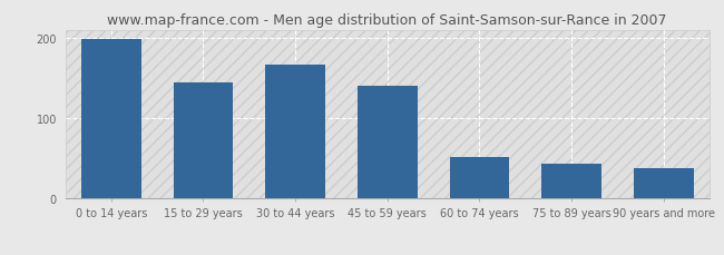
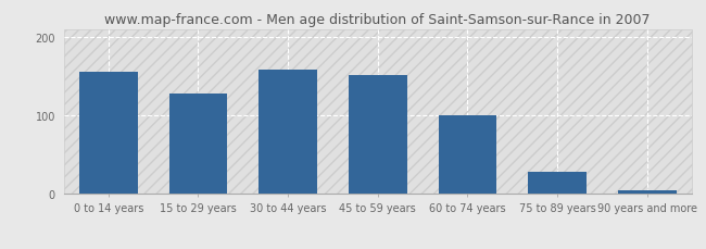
0 to 14 years: 198 -> 155
15 to 29 years: 144 -> 128
30 to 44 years: 166 -> 158
45 to 59 years: 140 -> 152
60 to 74 years: 52 -> 100
75 to 89 years: 44 -> 28
90 years and more: 38 -> 5
